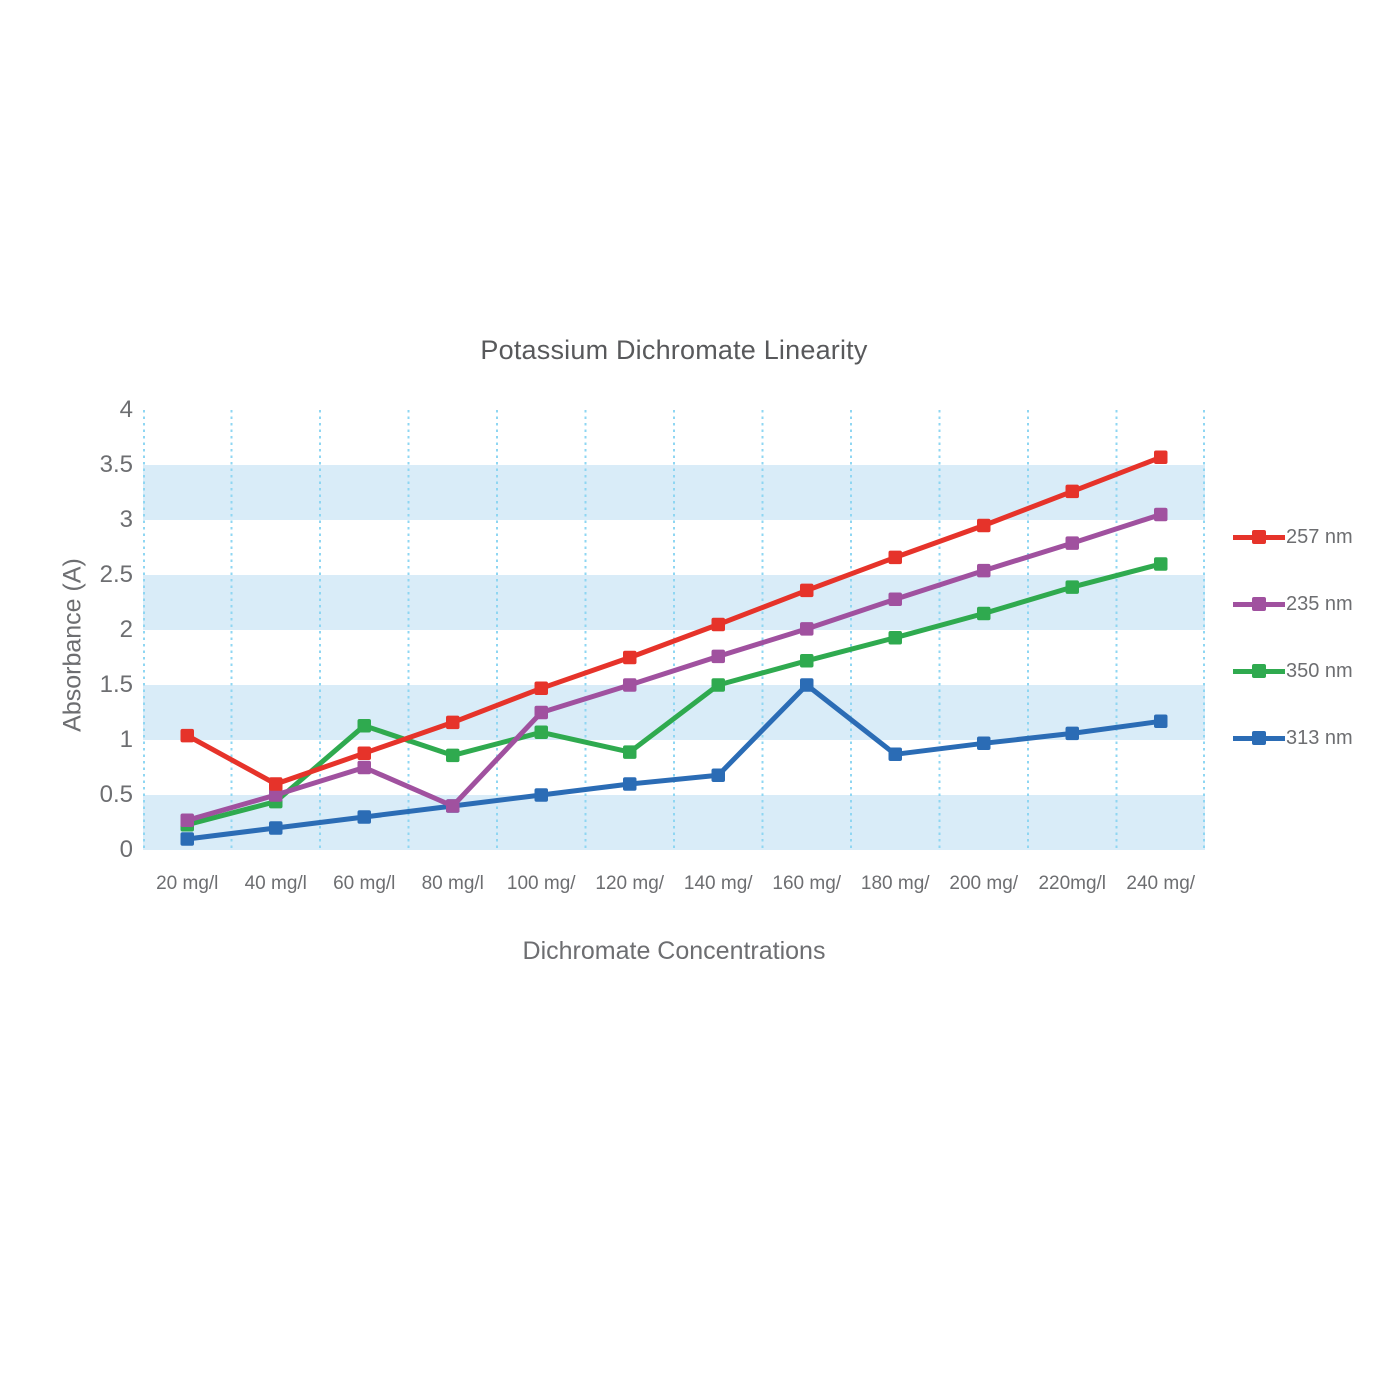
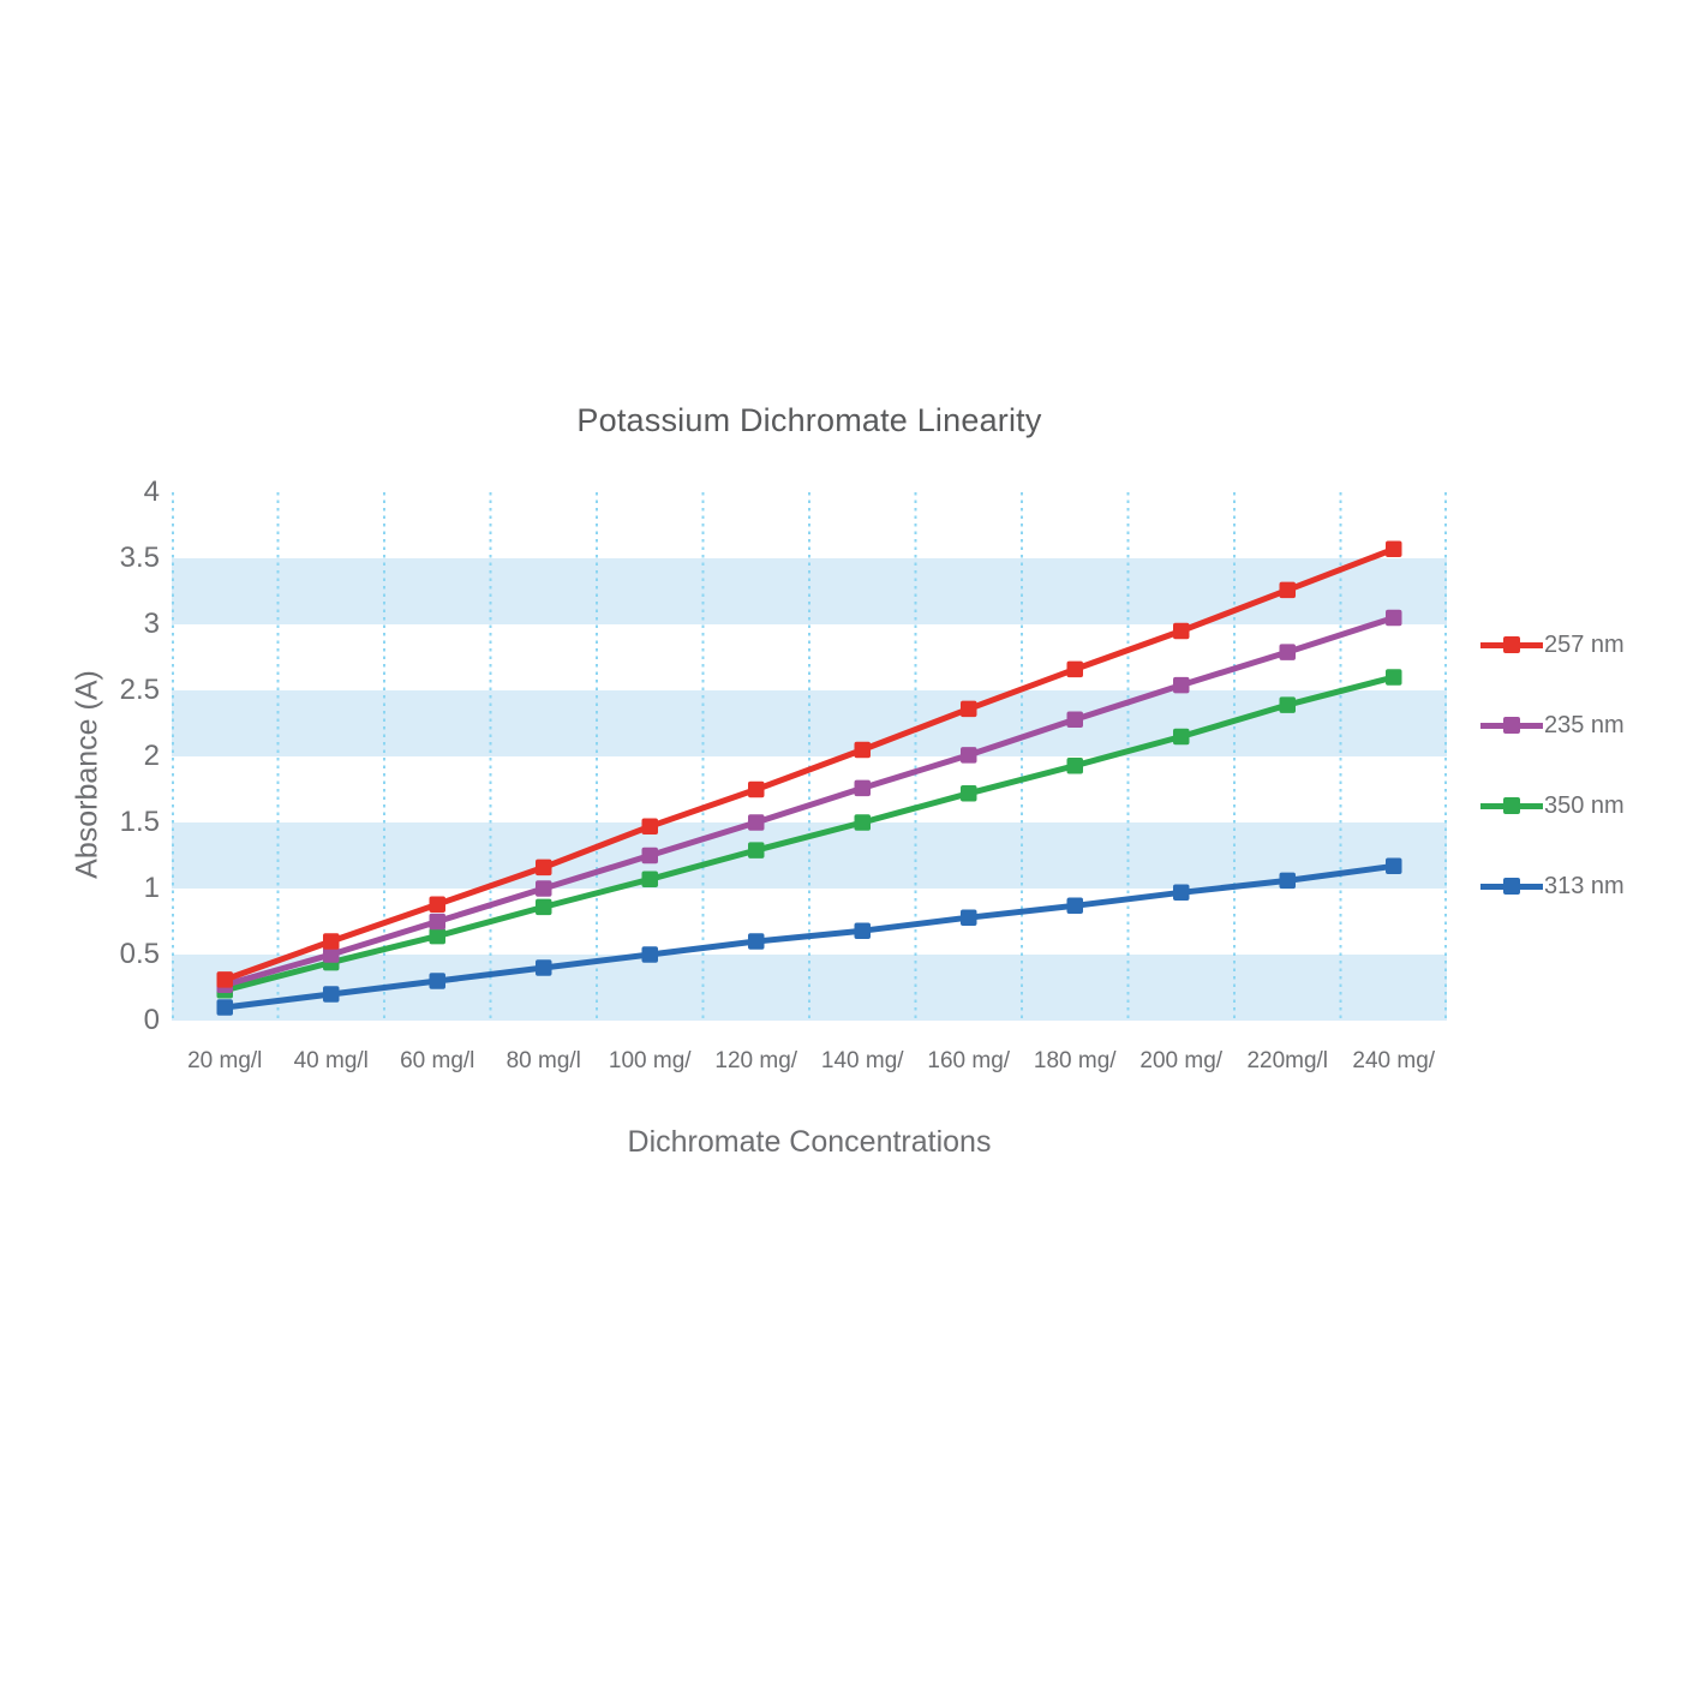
257 nm/20 mg/l: 1.04 -> 0.31
350 nm/60 mg/l: 1.13 -> 0.64
235 nm/80 mg/l: 0.40 -> 1.00
350 nm/120 mg/: 0.89 -> 1.29
313 nm/160 mg/: 1.50 -> 0.78
